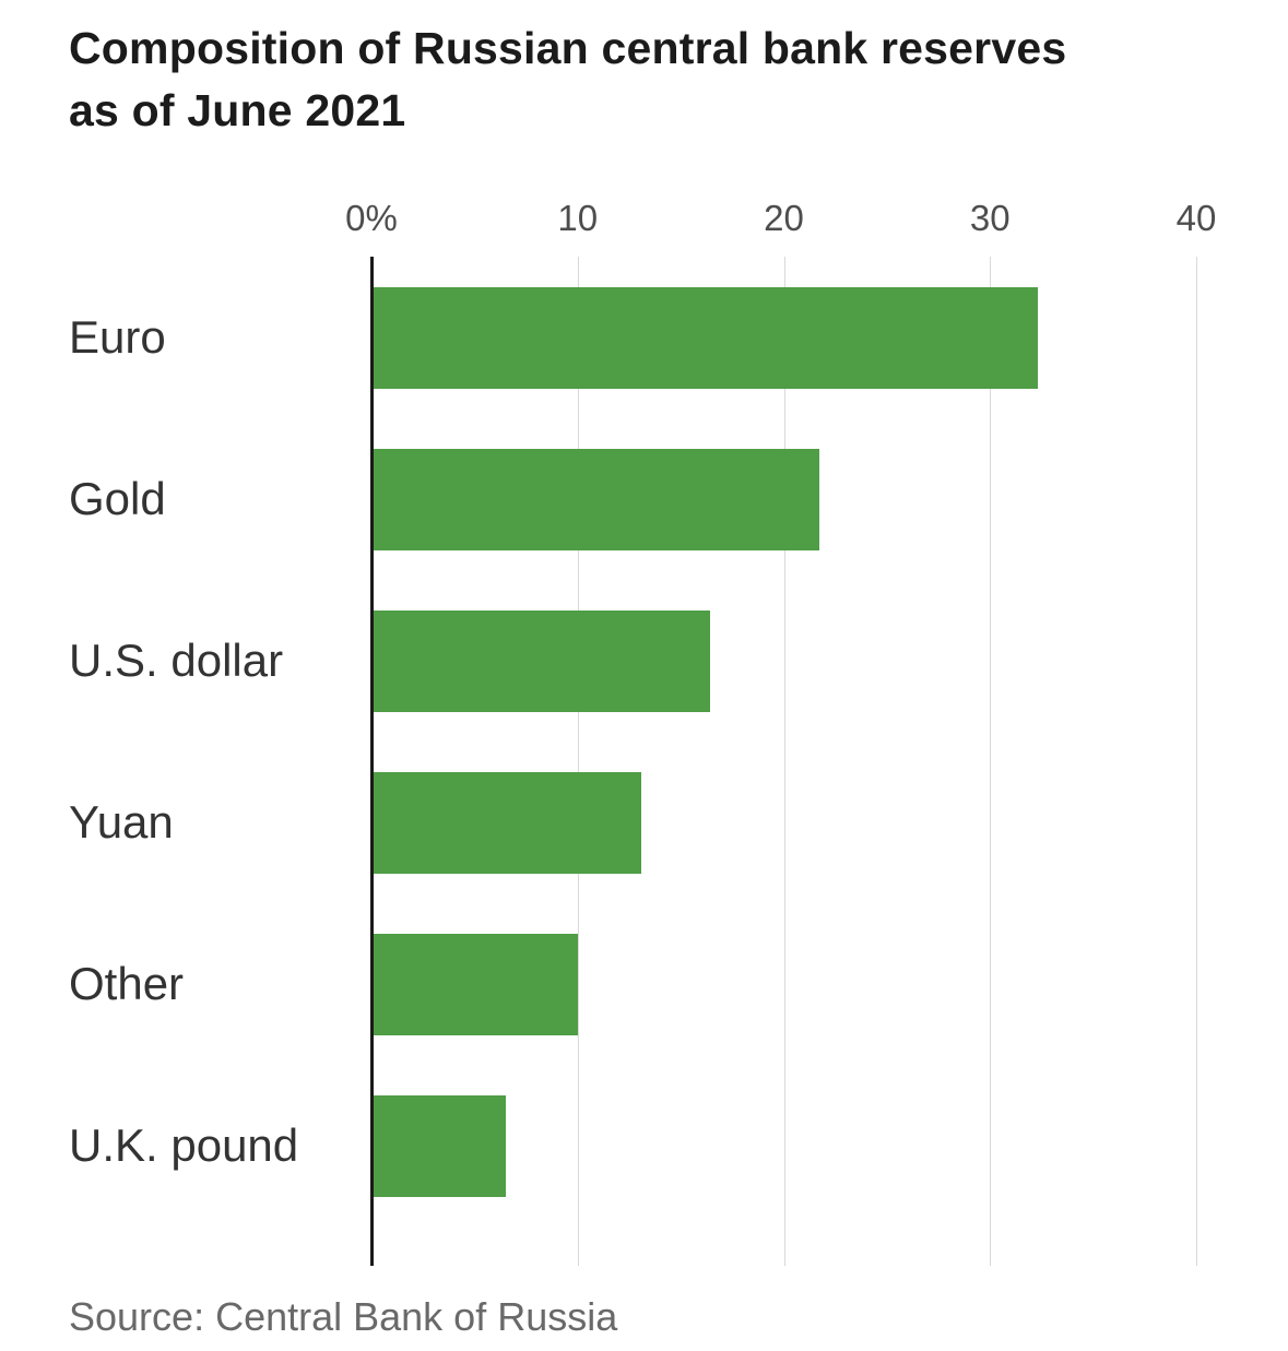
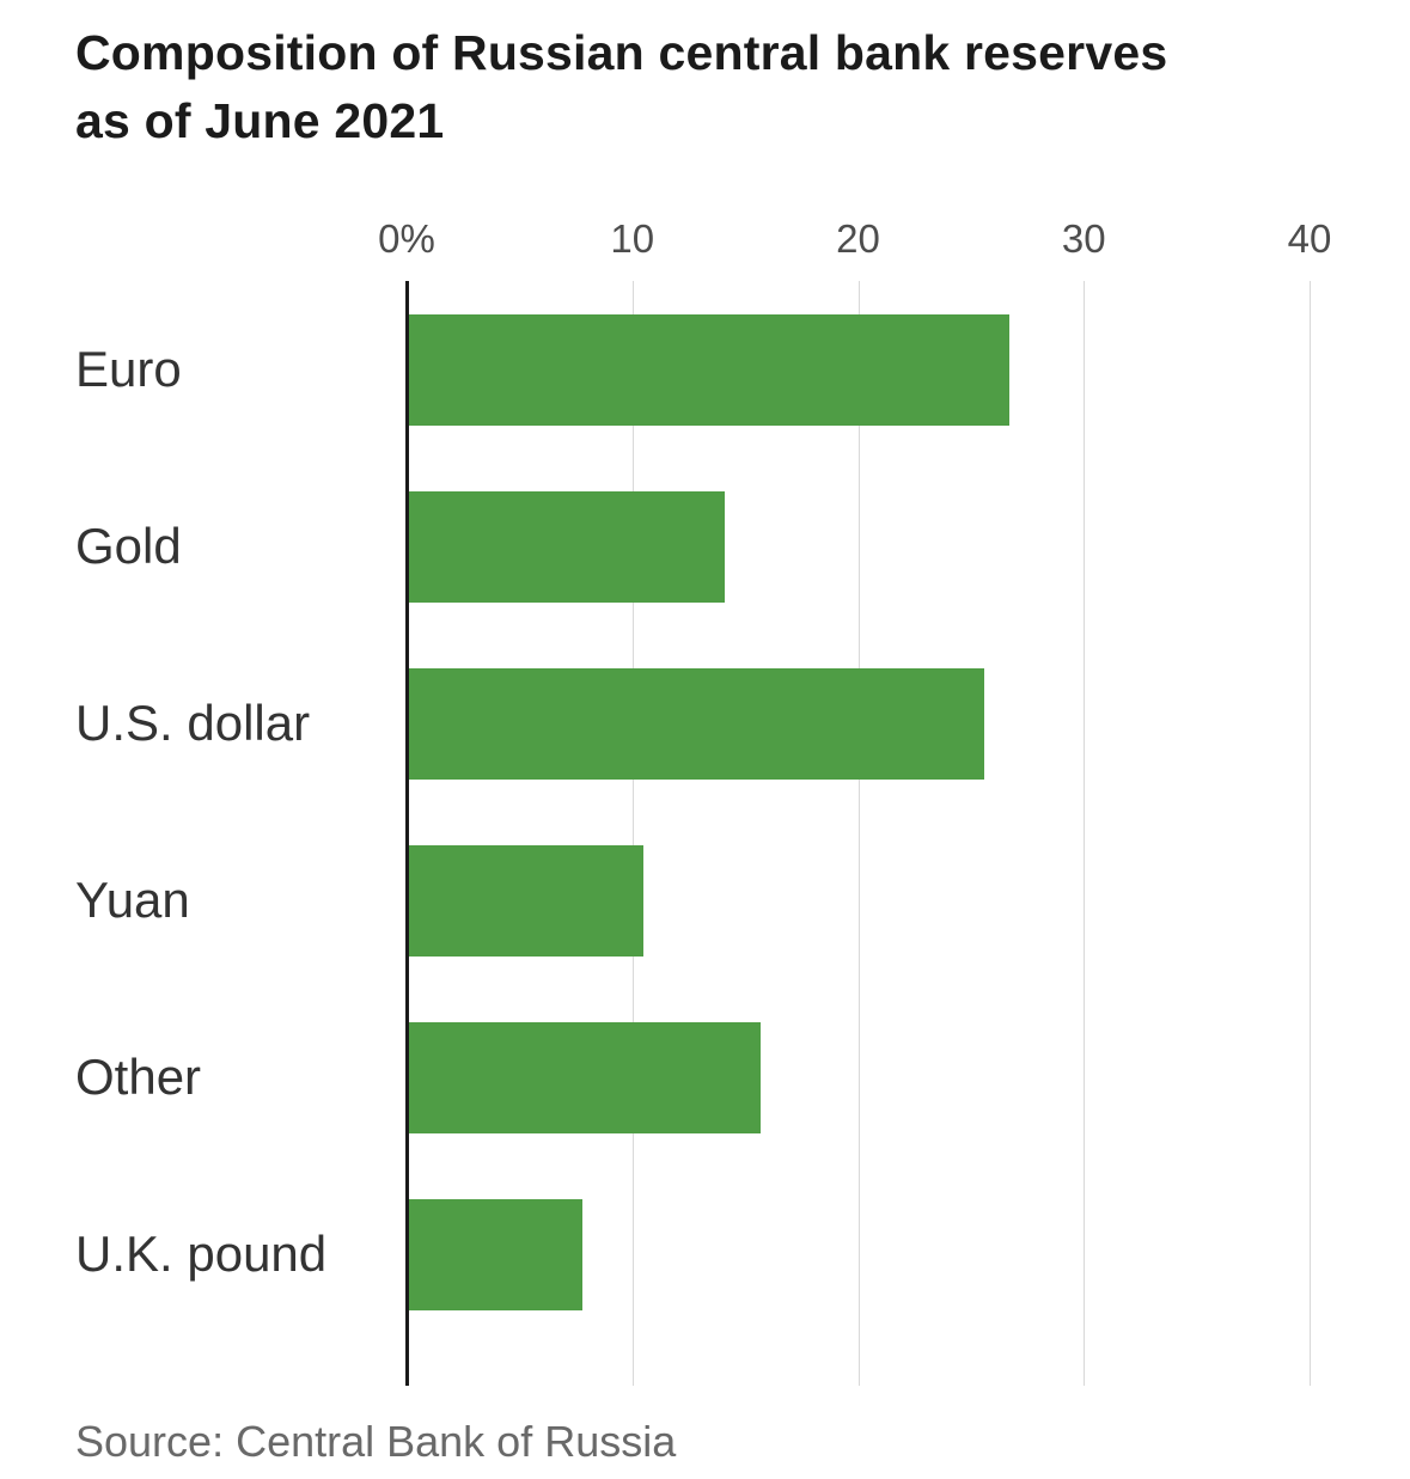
Euro: 32.3 -> 26.7
Gold: 21.7 -> 14.1
U.S. dollar: 16.4 -> 25.6
Yuan: 13.1 -> 10.5
Other: 10.0 -> 15.7
U.K. pound: 6.5 -> 7.8
